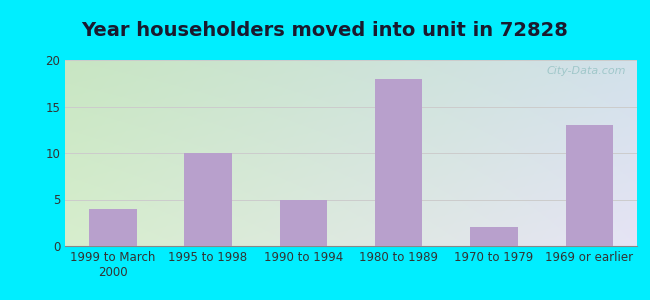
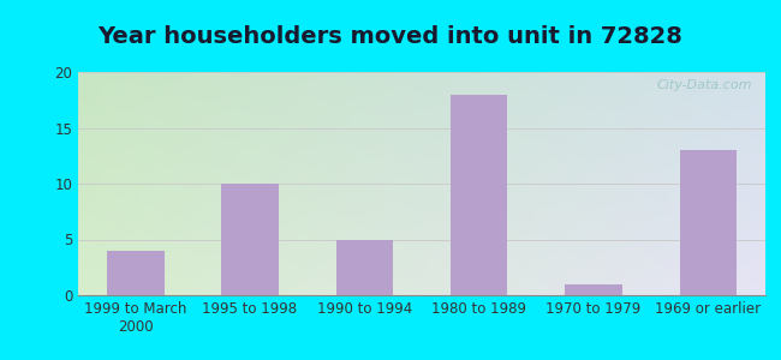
1970 to 1979: 2 -> 1
